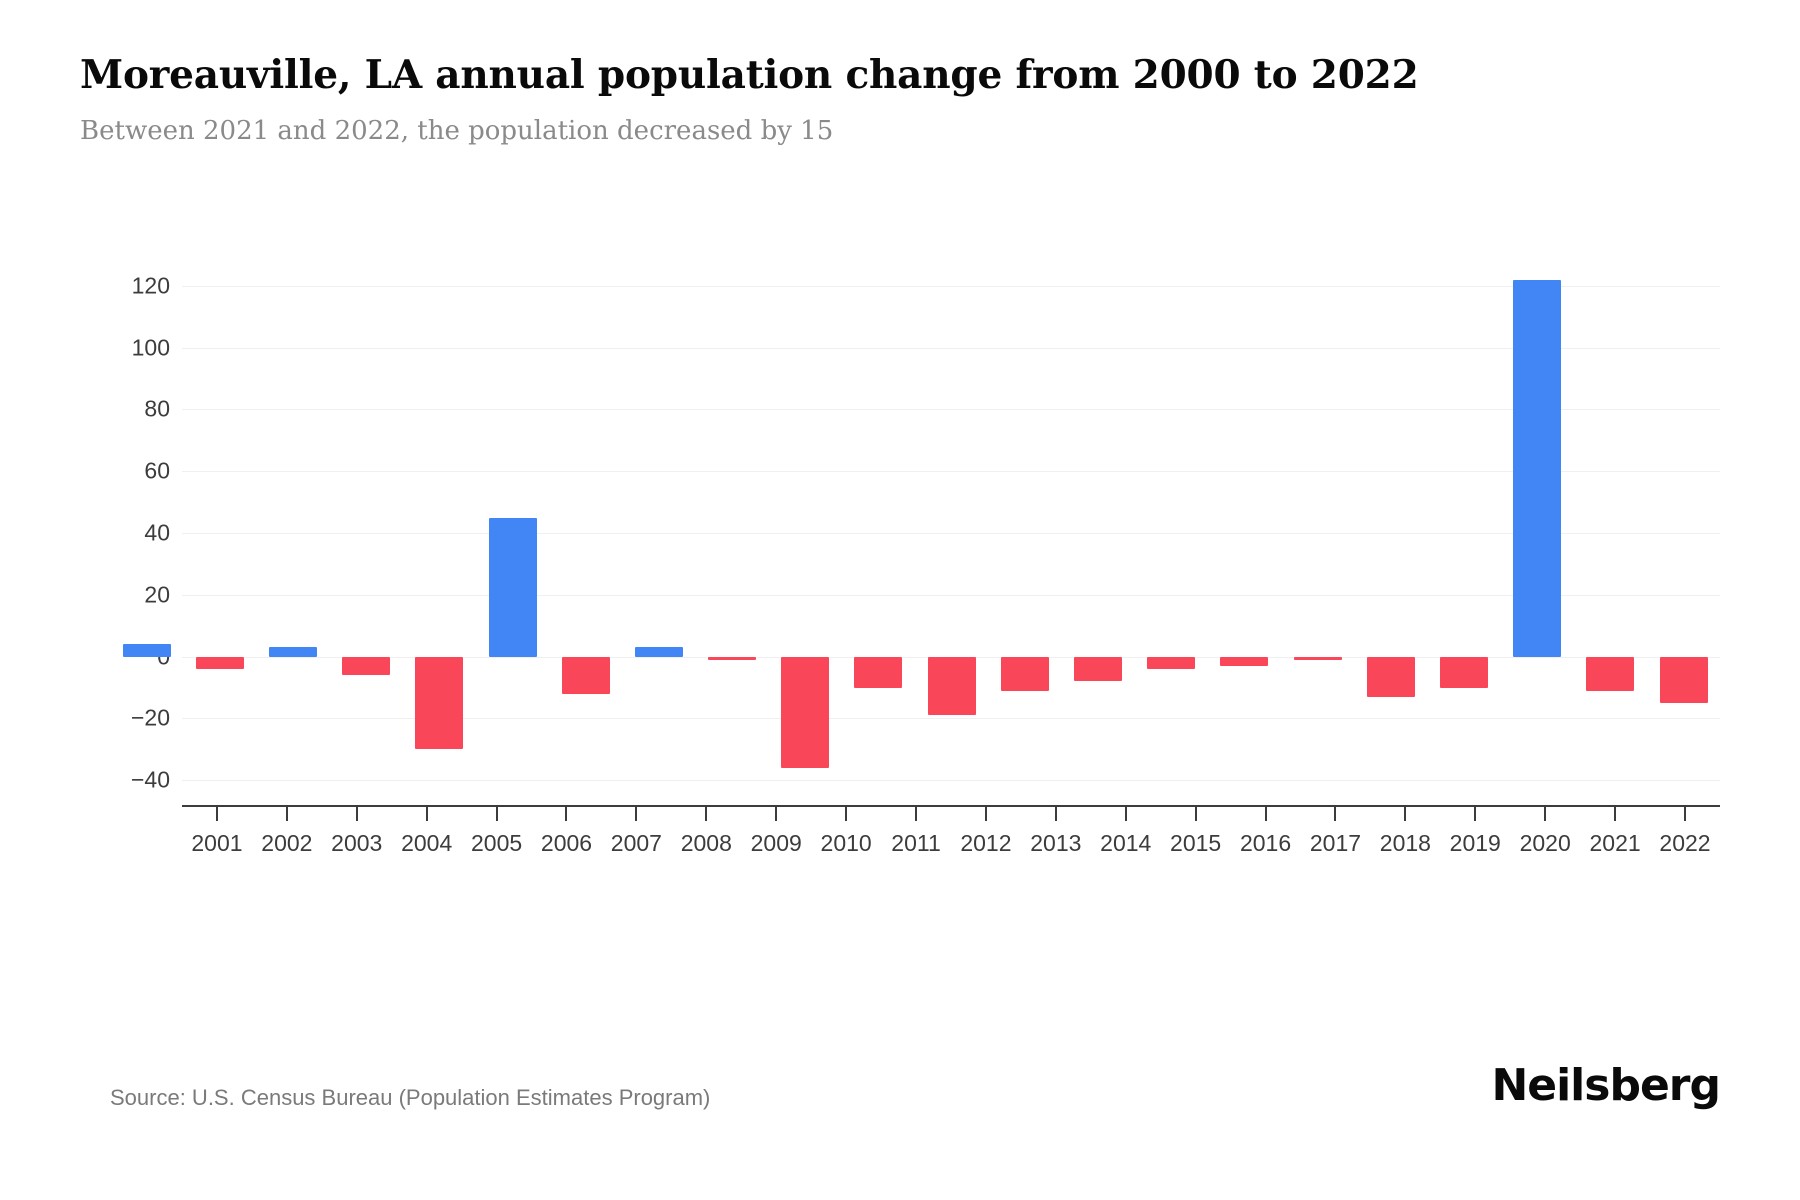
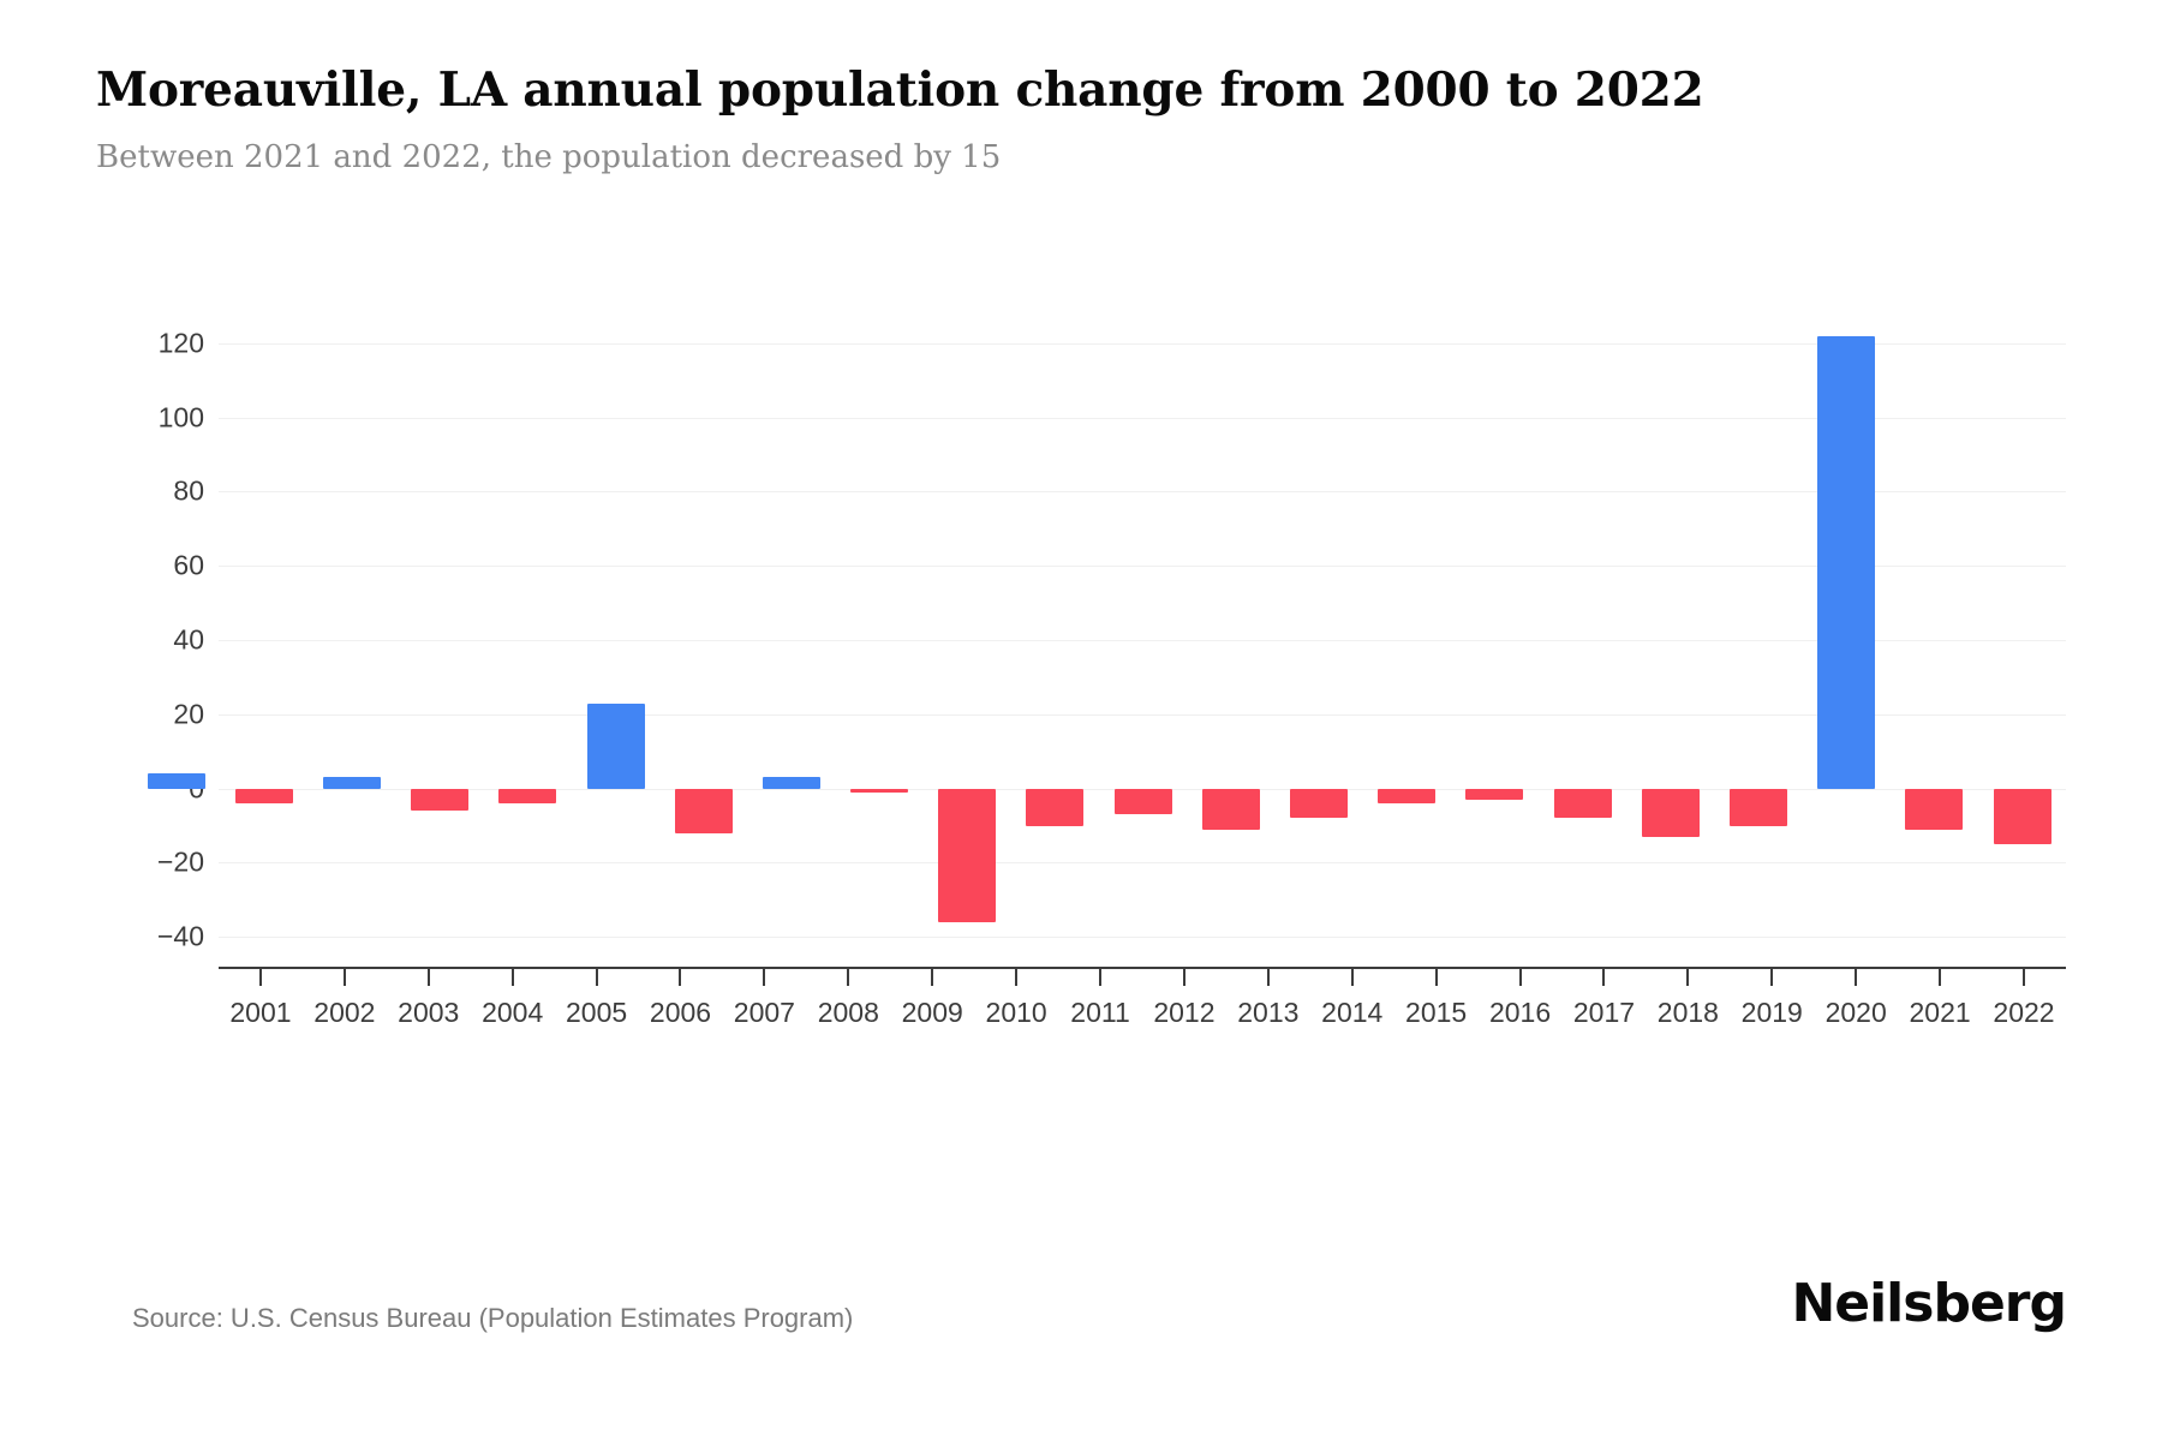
2005: -30 -> -4
2006: 45 -> 23
2012: -19 -> -7
2017: -1 -> -8
